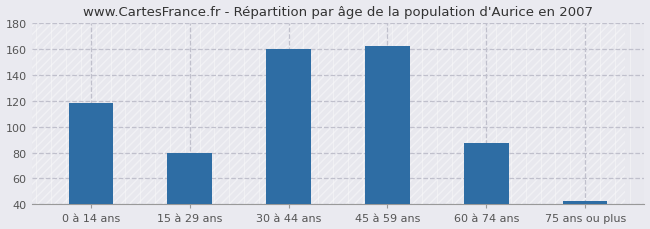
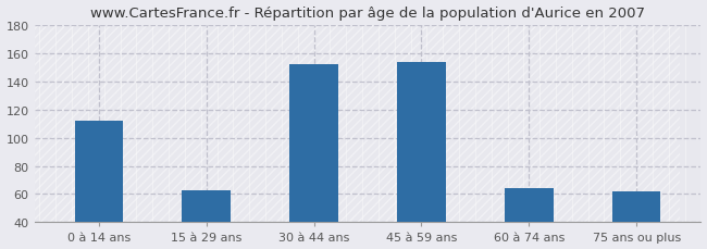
0 à 14 ans: 118 -> 112
15 à 29 ans: 80 -> 63
30 à 44 ans: 160 -> 152
45 à 59 ans: 162 -> 154
60 à 74 ans: 87 -> 64
75 ans ou plus: 43 -> 62
